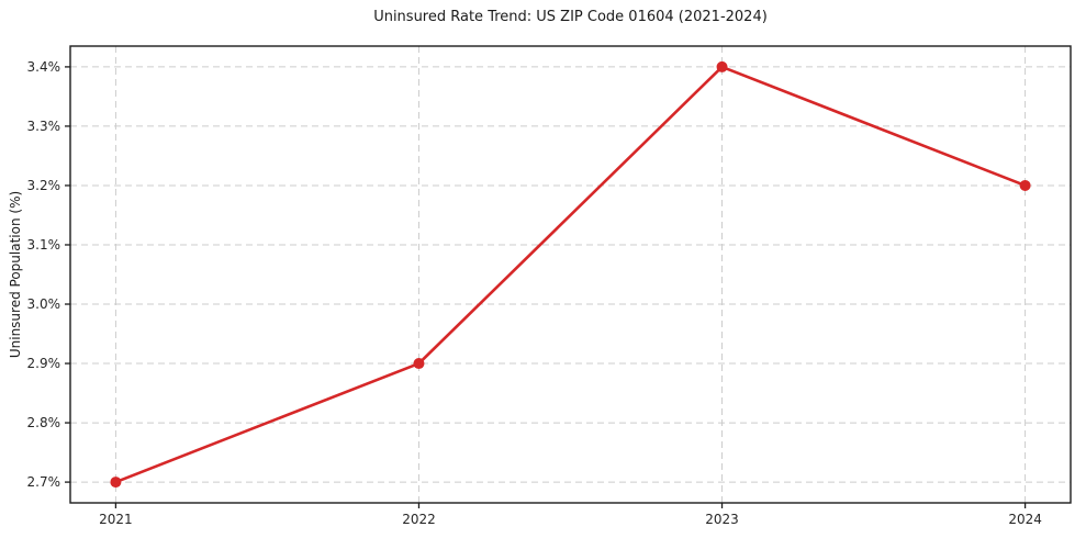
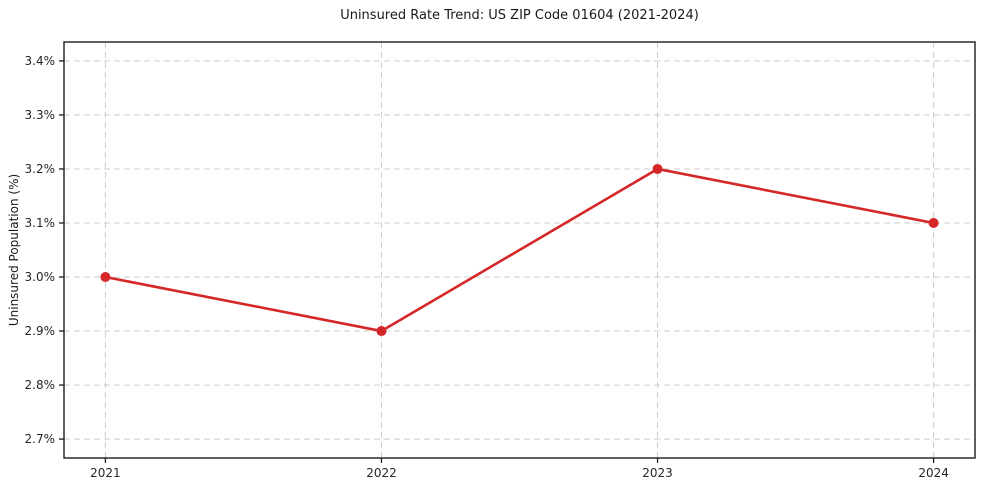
2021: 2.7% -> 3.0%
2023: 3.4% -> 3.2%
2024: 3.2% -> 3.1%
